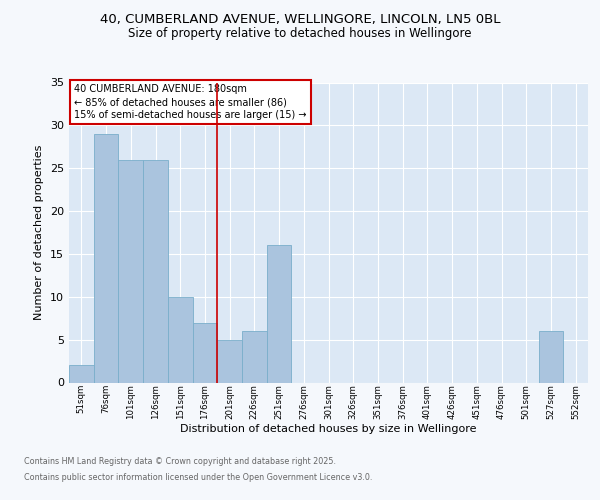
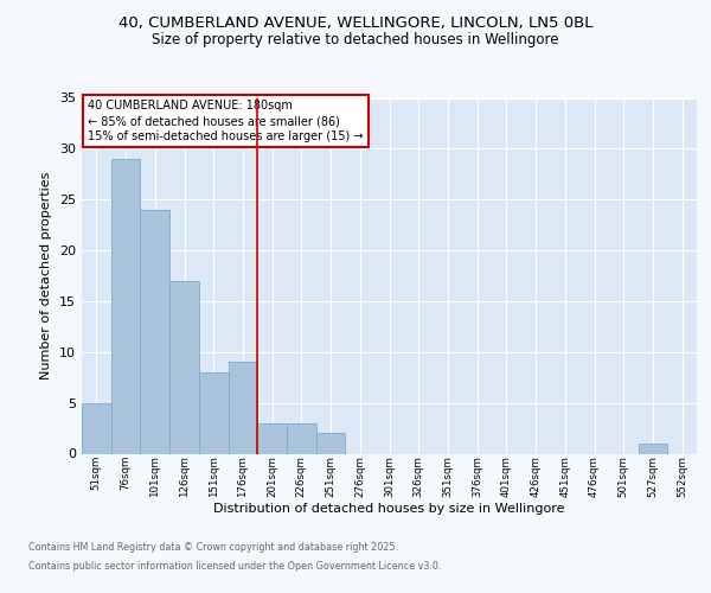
51sqm: 2 -> 5
101sqm: 26 -> 24
126sqm: 26 -> 17
151sqm: 10 -> 8
176sqm: 7 -> 9
201sqm: 5 -> 3
226sqm: 6 -> 3
251sqm: 16 -> 2
527sqm: 6 -> 1
